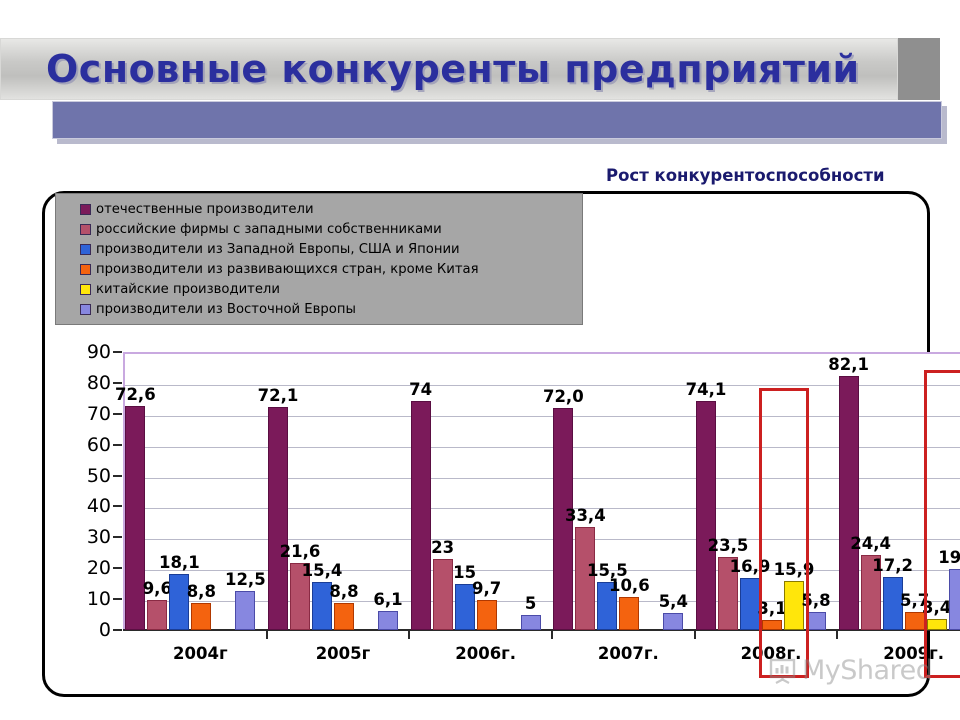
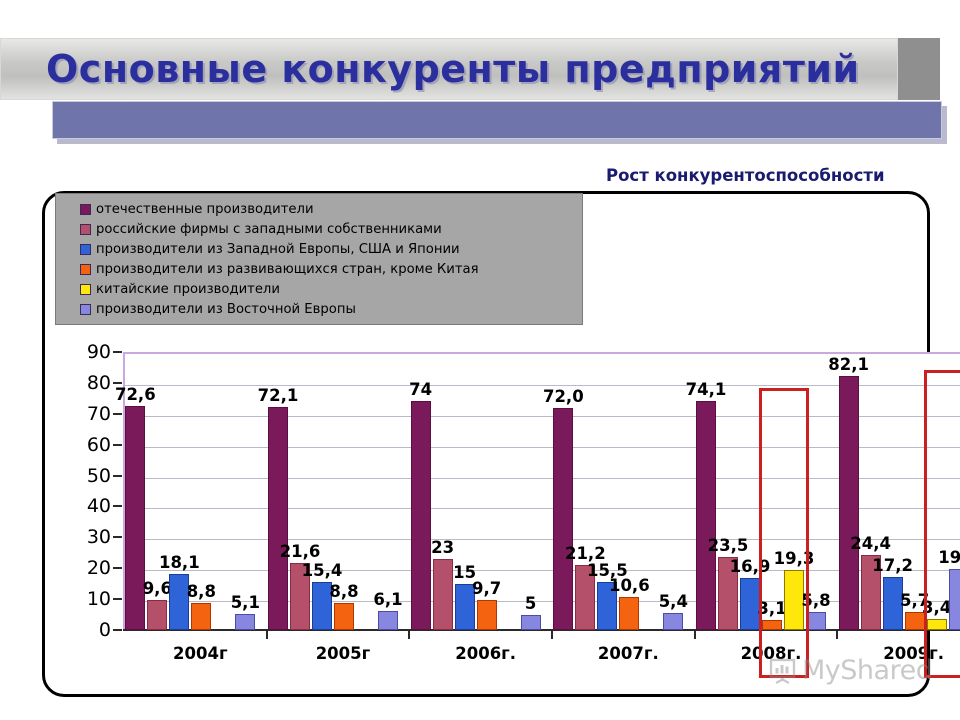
производители из Восточной Европы/2004г: 12,5 -> 5,1
российские фирмы с западными собственниками/2007г.: 33,4 -> 21,2
китайские производители/2008г.: 15,9 -> 19,3
